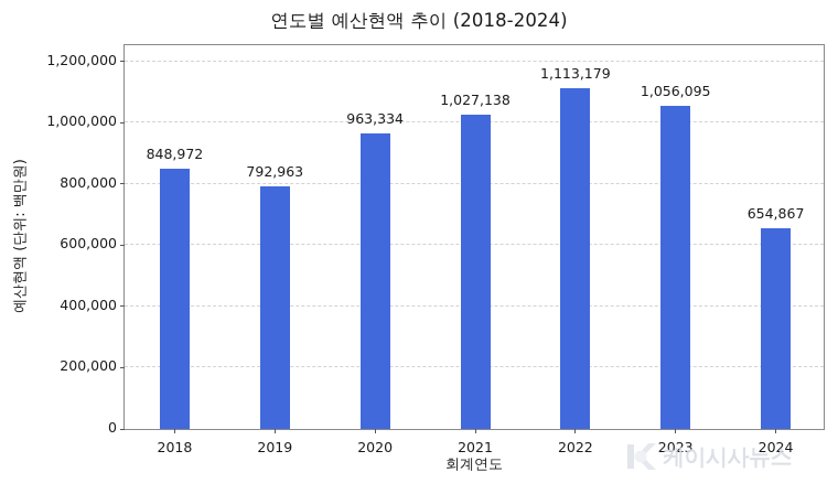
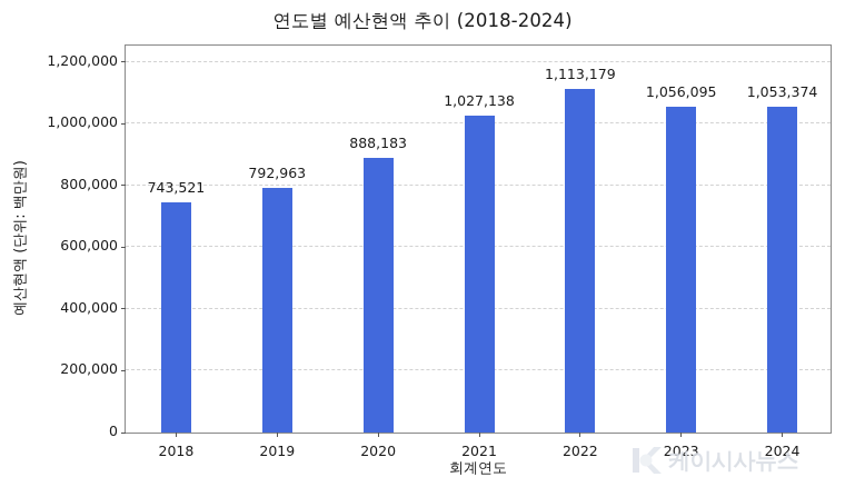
2018: 848,972 -> 743,521
2020: 963,334 -> 888,183
2024: 654,867 -> 1,053,374
